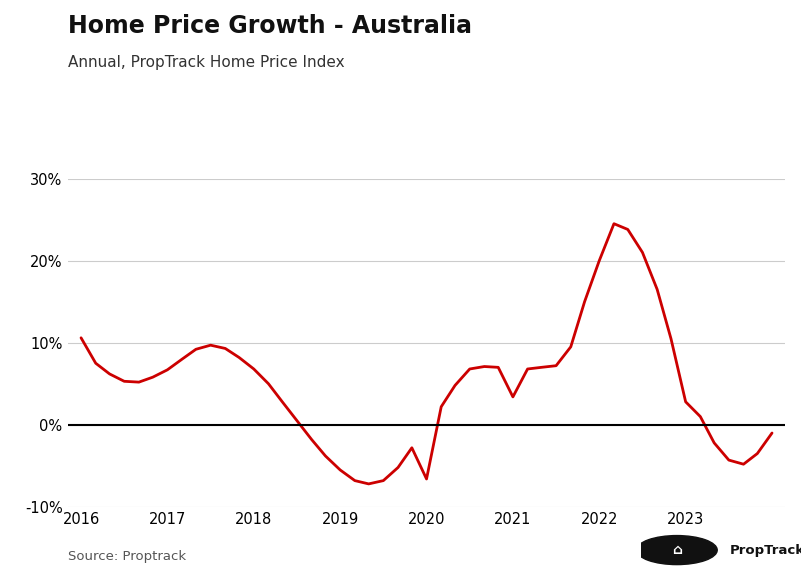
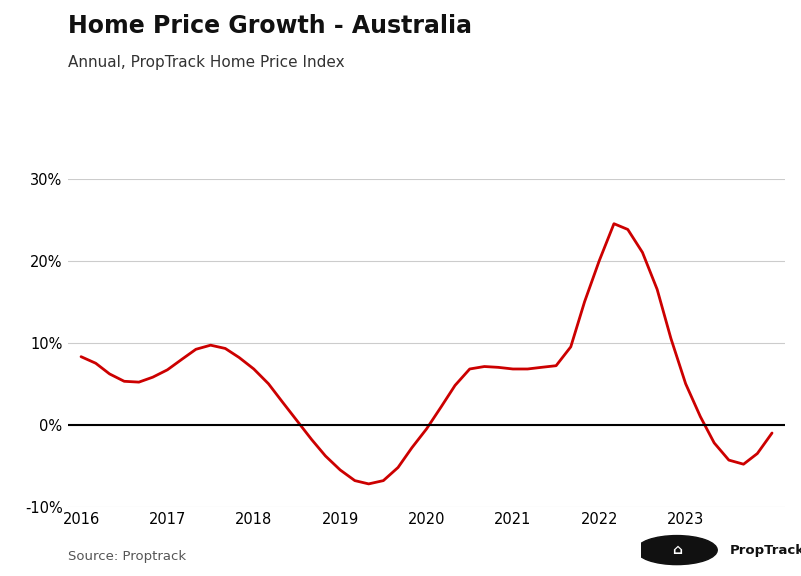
2016: 10.6% -> 8.3%
2020: -6.6% -> -0.5%
2021: 3.4% -> 6.8%
2023: 2.8% -> 5.0%
